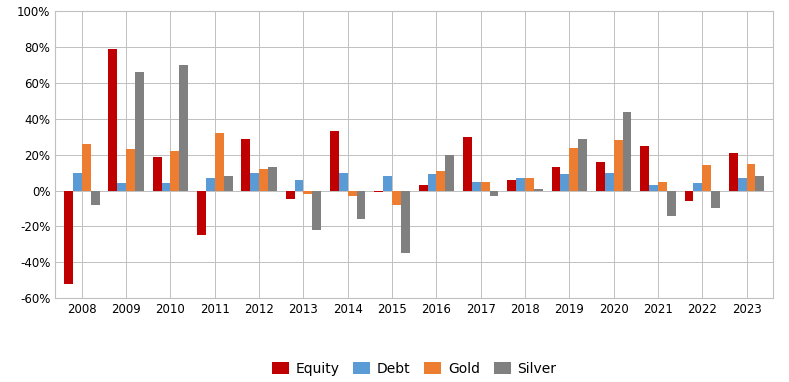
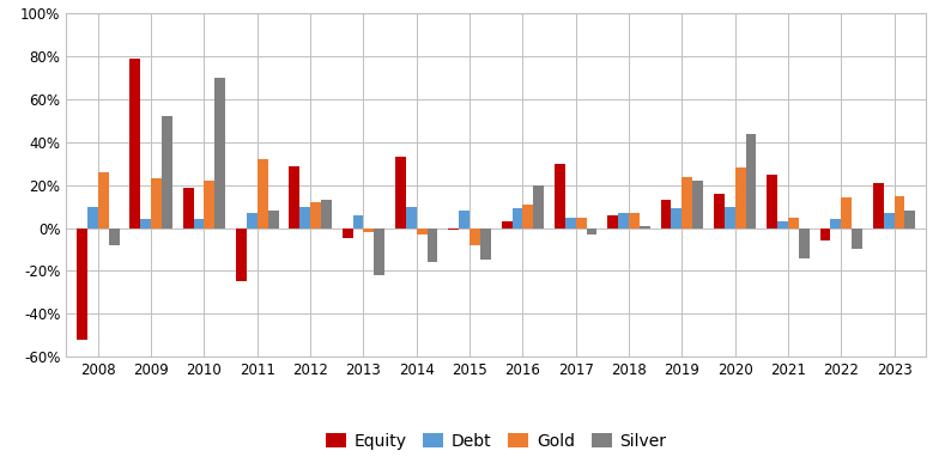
Silver/2009: 66% -> 52%
Silver/2015: -35% -> -15%
Silver/2019: 29% -> 22%
